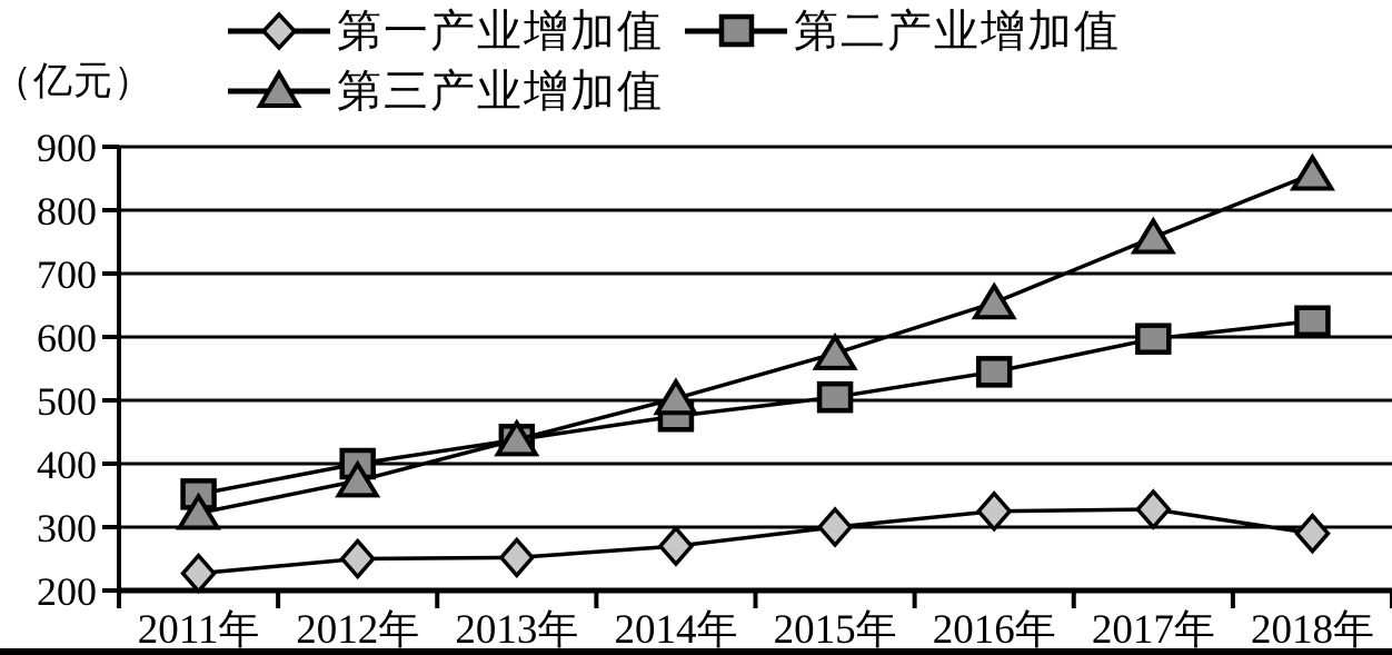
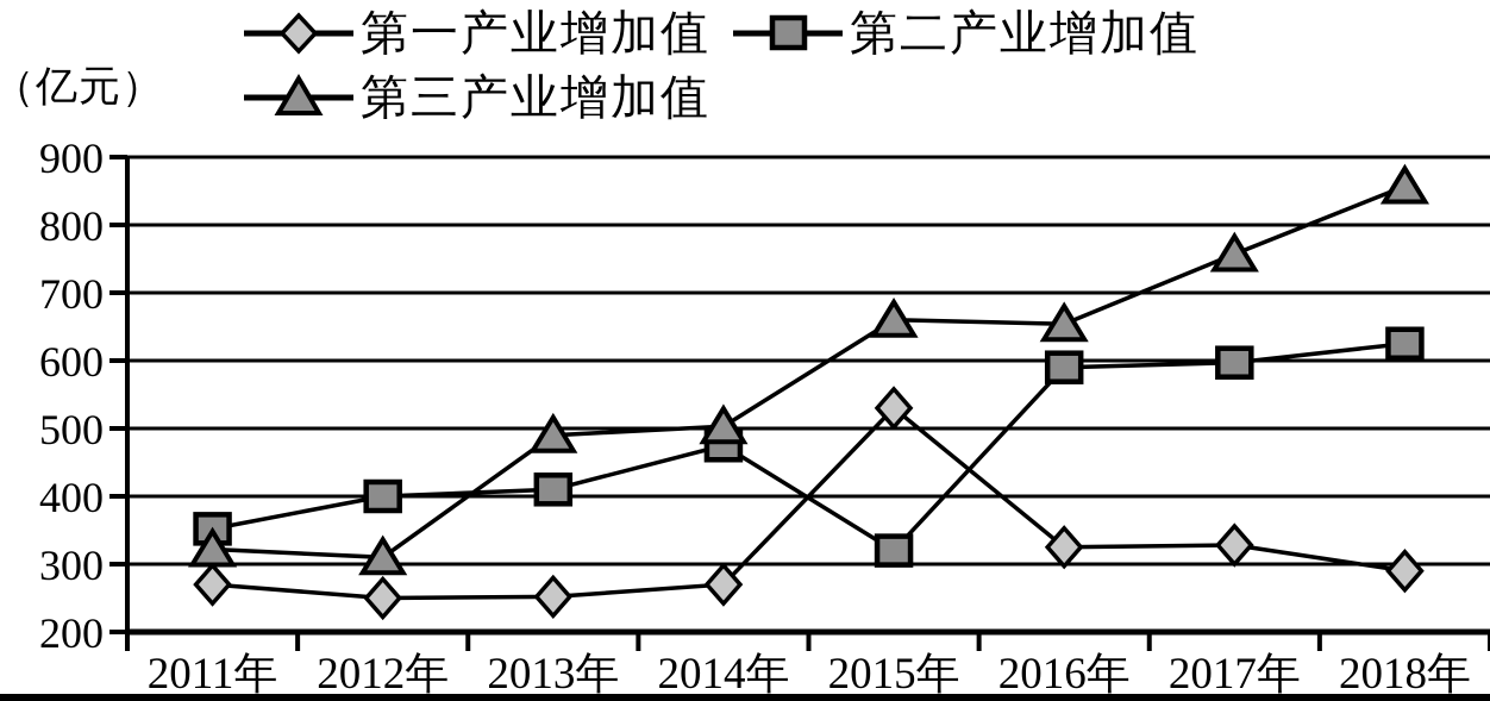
第一产业增加值/2011年: 230 -> 270
第三产业增加值/2012年: 370 -> 310
第二产业增加值/2013年: 440 -> 410
第三产业增加值/2013年: 440 -> 490
第一产业增加值/2015年: 300 -> 530
第二产业增加值/2015年: 500 -> 320
第三产业增加值/2015年: 570 -> 660
第二产业增加值/2016年: 540 -> 590
